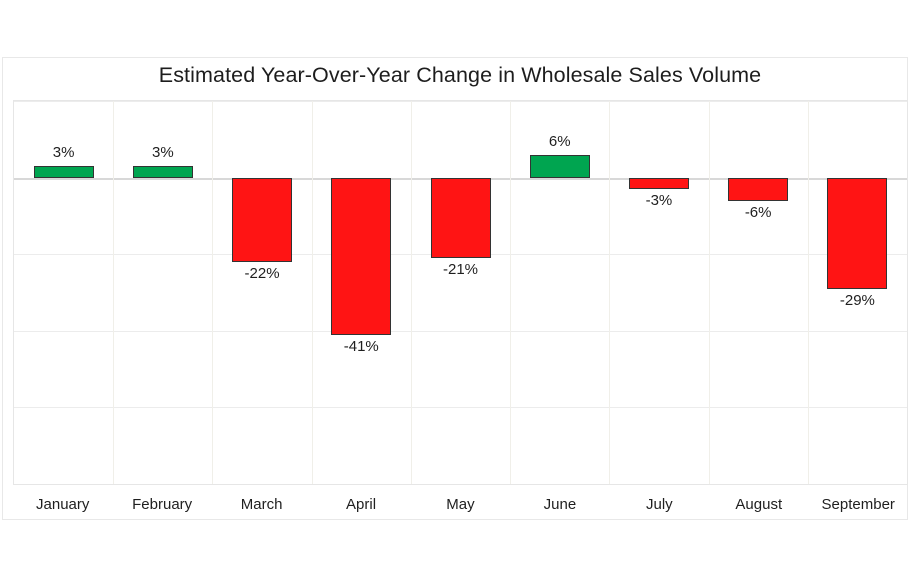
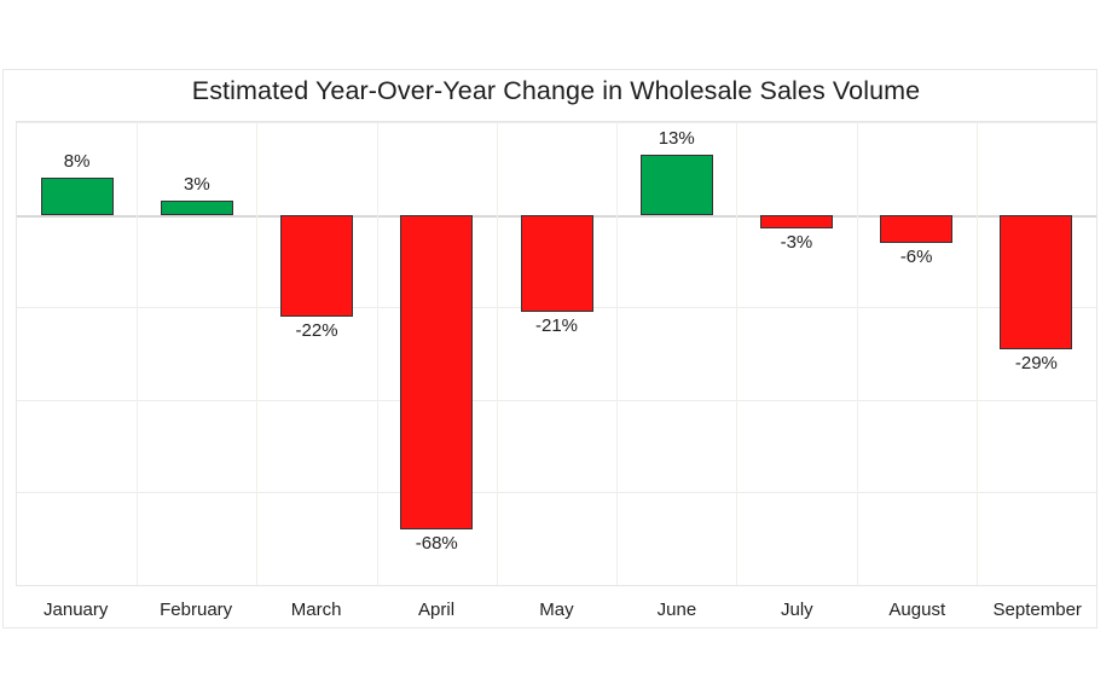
January: 3% -> 8%
April: -41% -> -68%
June: 6% -> 13%
